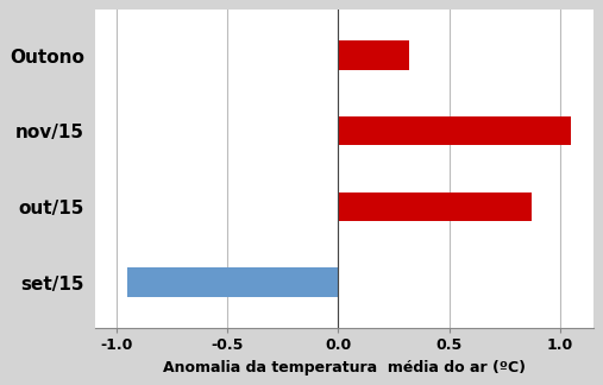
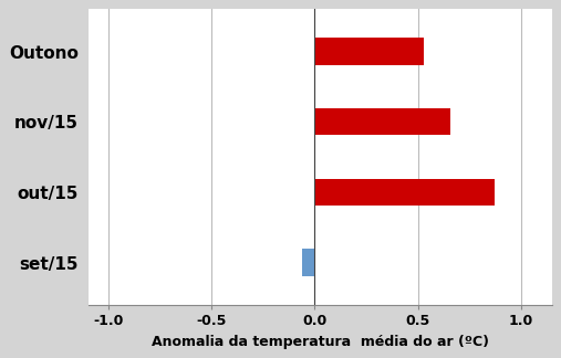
Outono: 0.32 -> 0.53
nov/15: 1.05 -> 0.66
set/15: -0.95 -> -0.06
